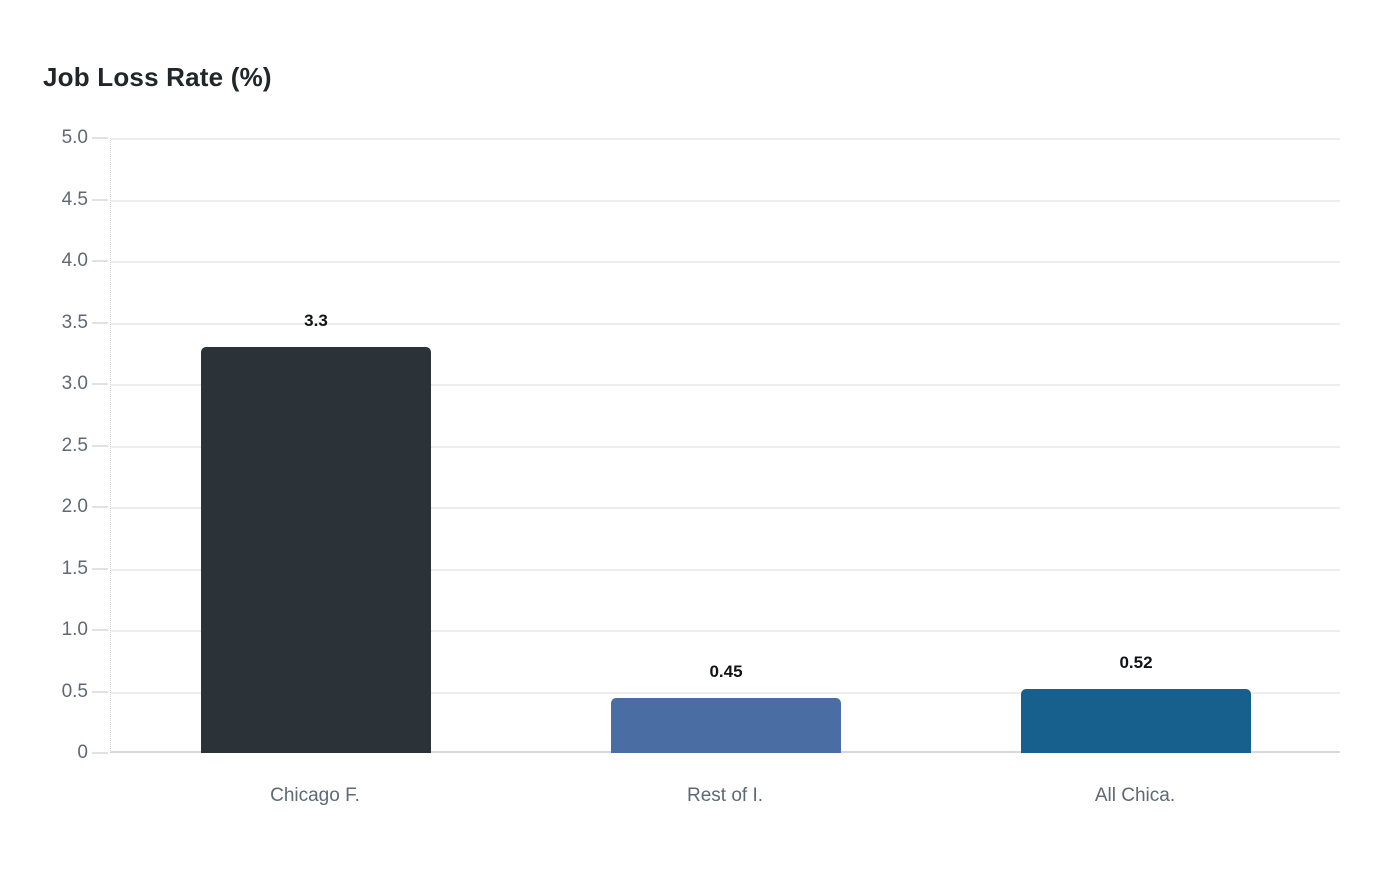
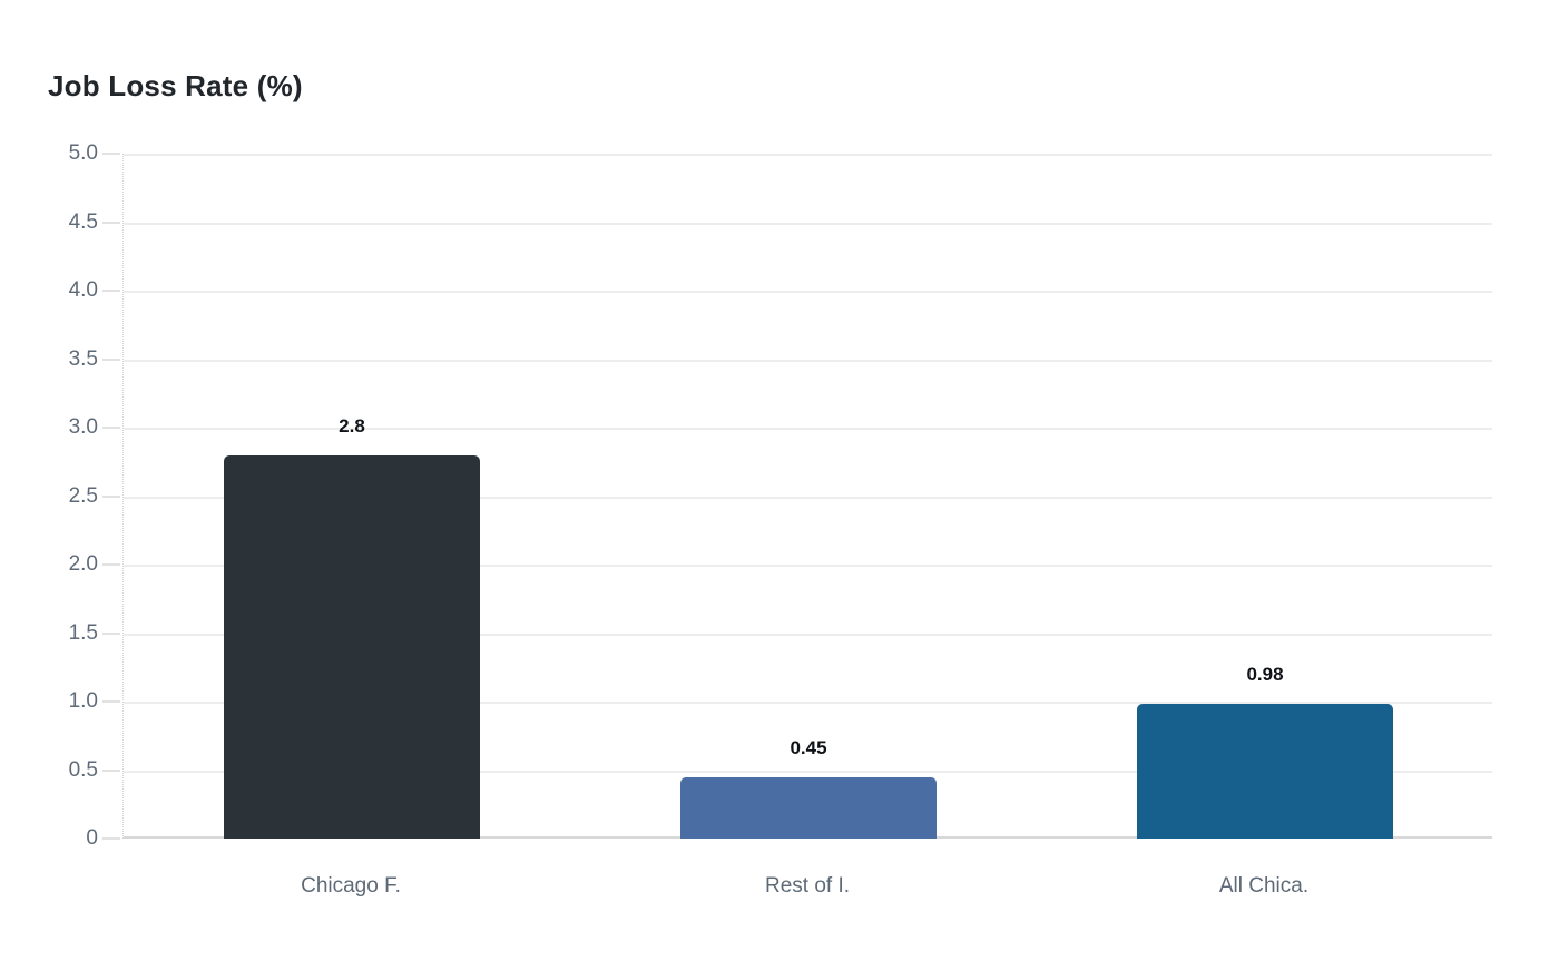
Chicago F.: 3.3 -> 2.8
All Chica.: 0.52 -> 0.98
